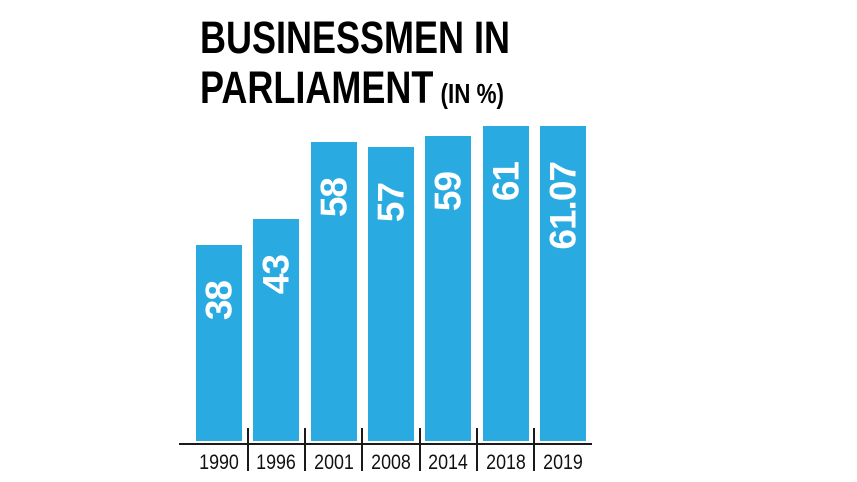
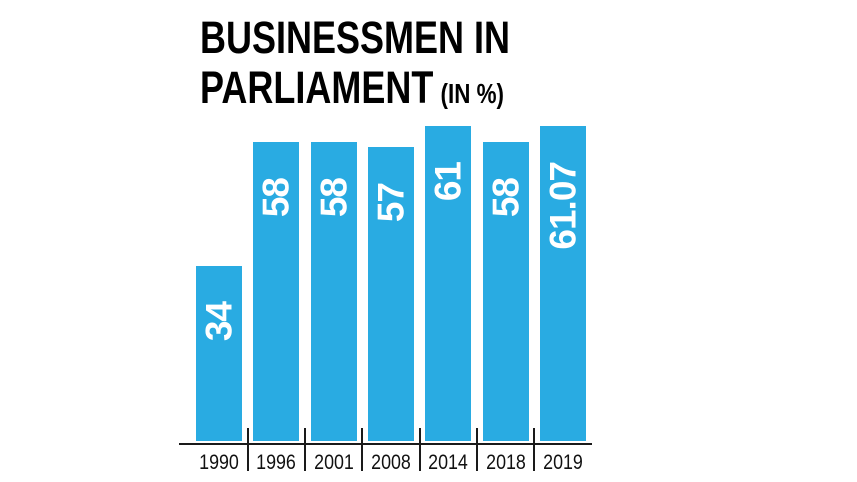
1990: 38 -> 34
1996: 43 -> 58
2014: 59 -> 61
2018: 61 -> 58
